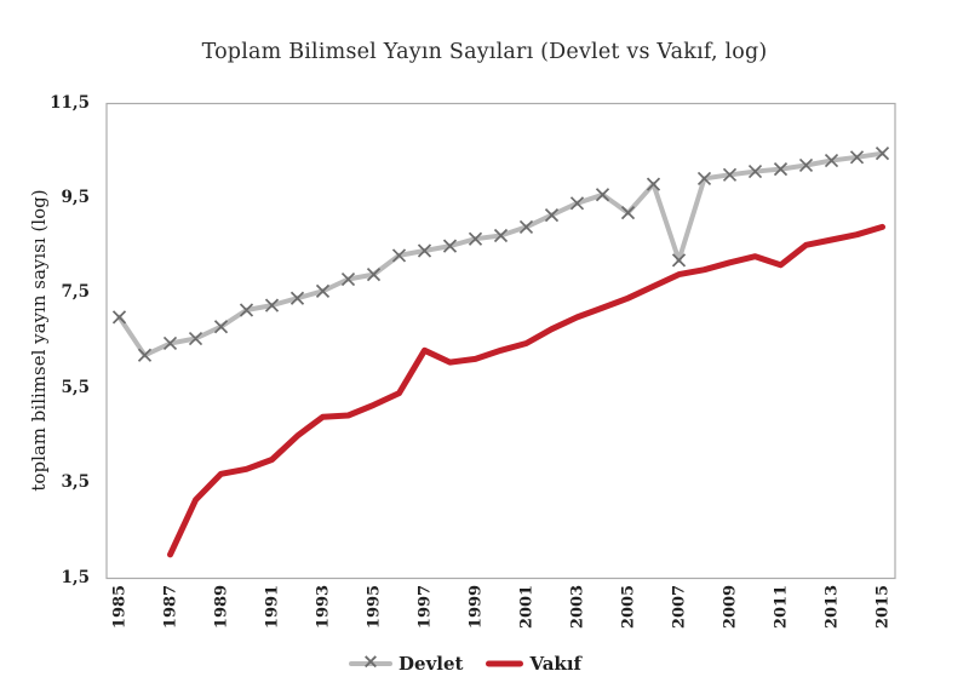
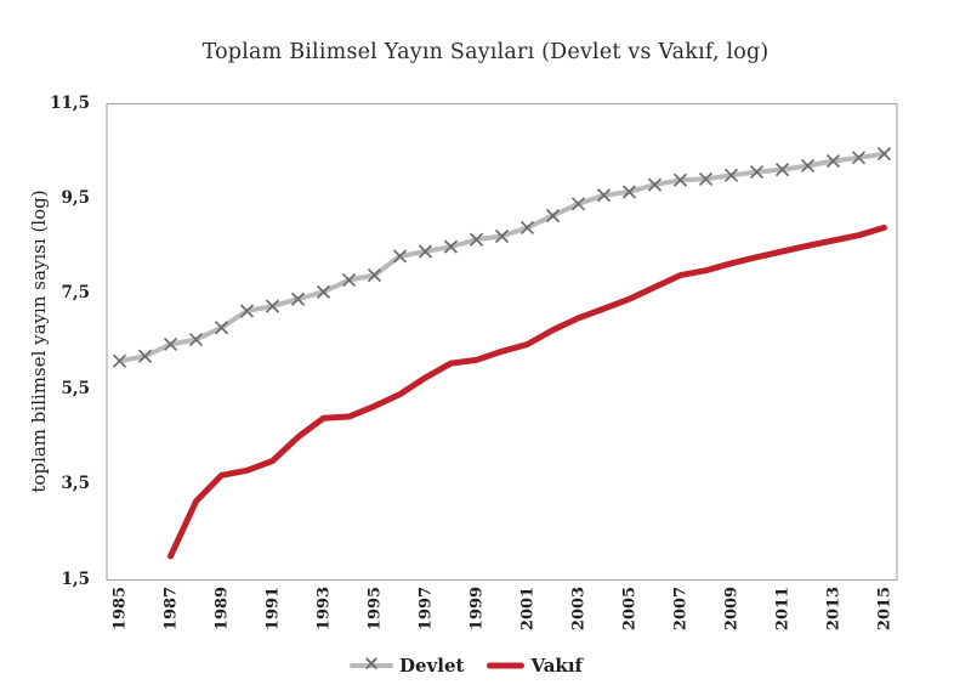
Devlet/1985: 7,0 -> 6,1
Vakıf/1997: 6,3 -> 5,8
Devlet/2005: 9,2 -> 9,7
Devlet/2007: 8,2 -> 9,9
Vakıf/2011: 8,1 -> 8,4
